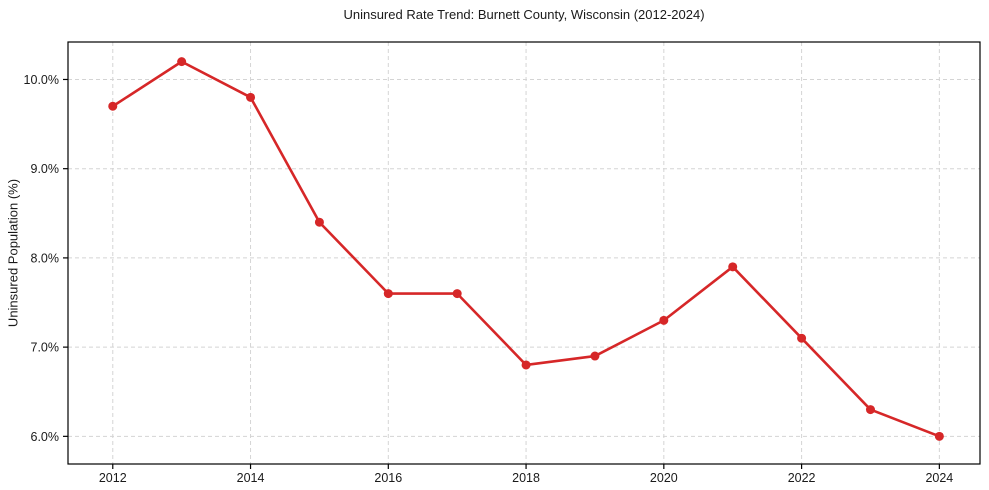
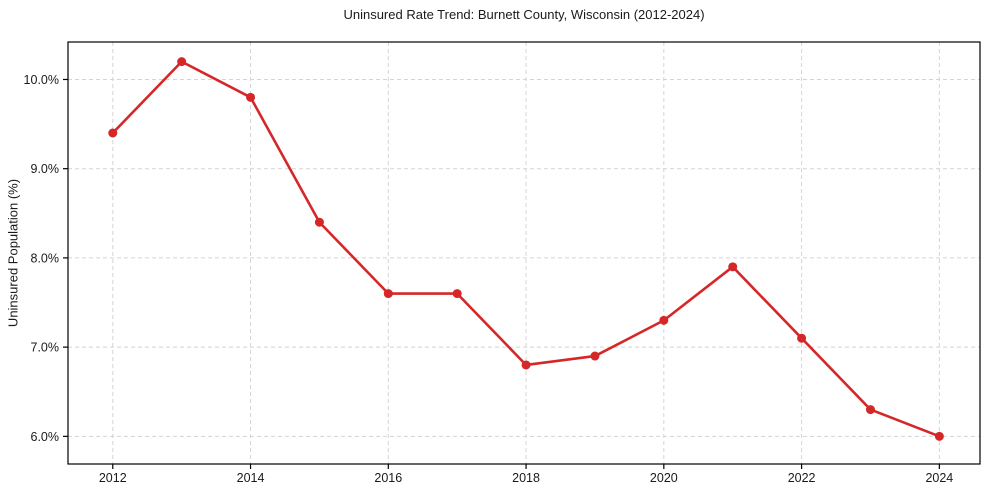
2012: 9.7% -> 9.4%
